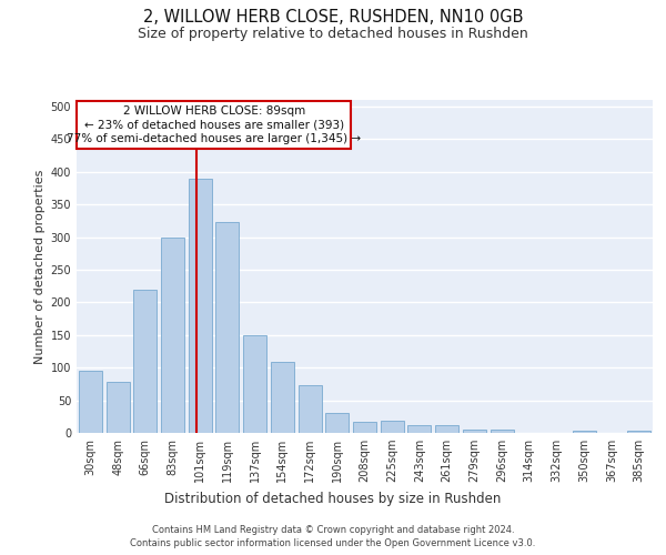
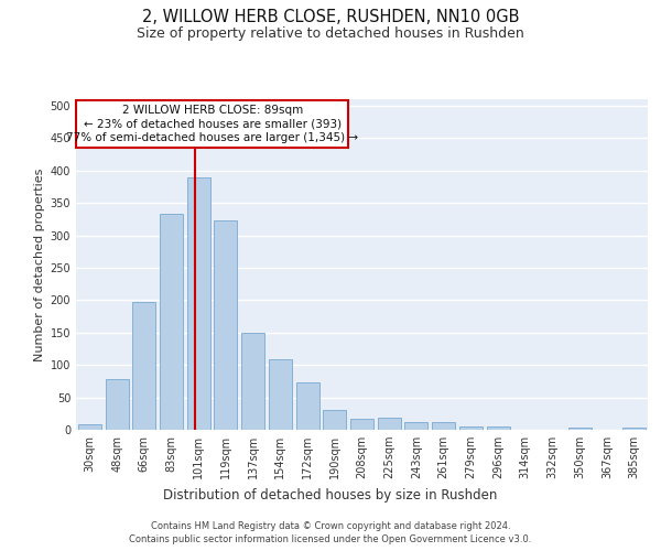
30sqm: 96 -> 8
66sqm: 220 -> 197
83sqm: 300 -> 333
